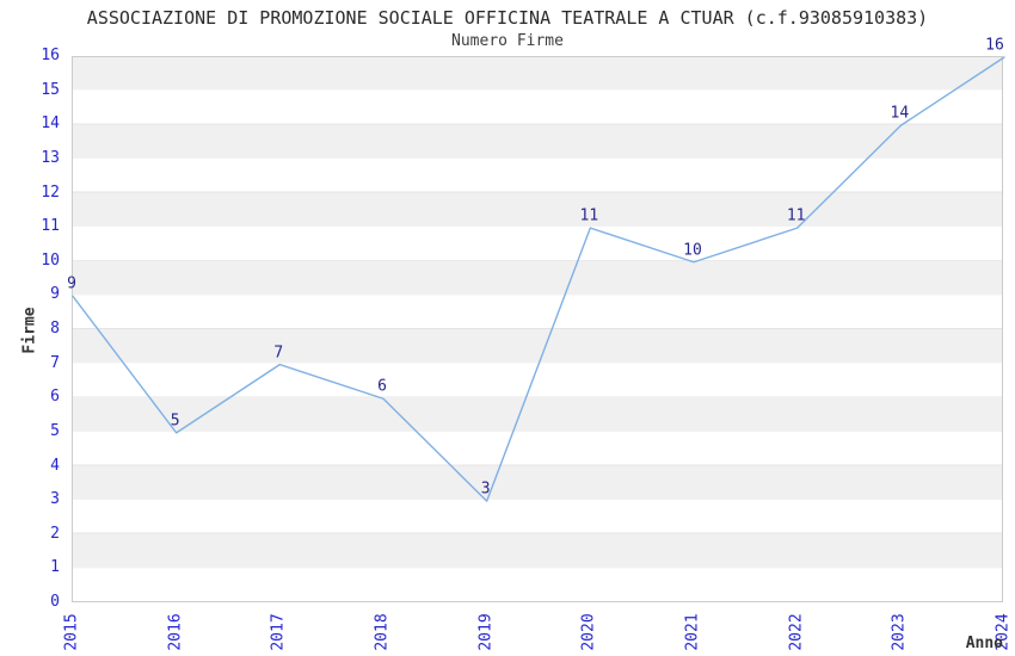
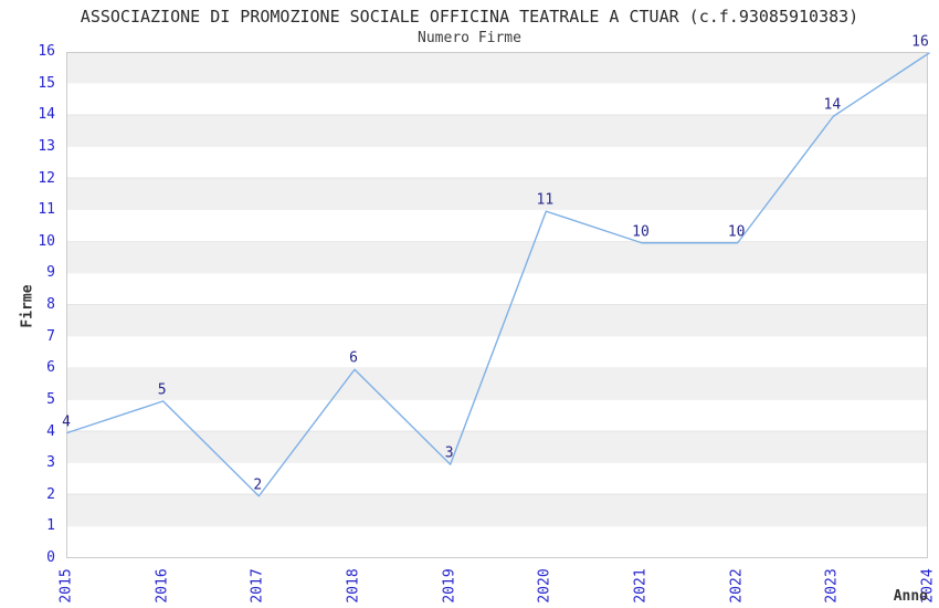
2015: 9 -> 4
2017: 7 -> 2
2022: 11 -> 10
